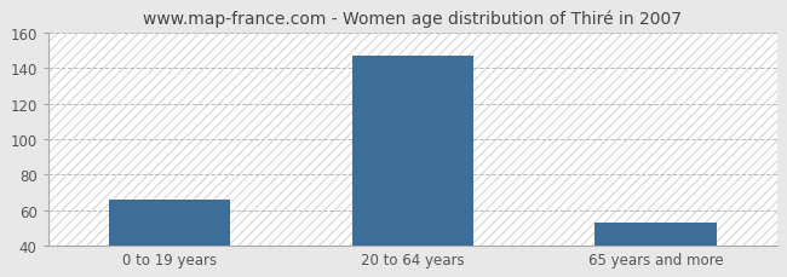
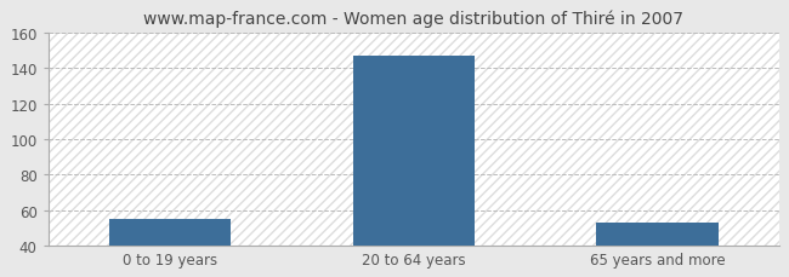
0 to 19 years: 66 -> 55
